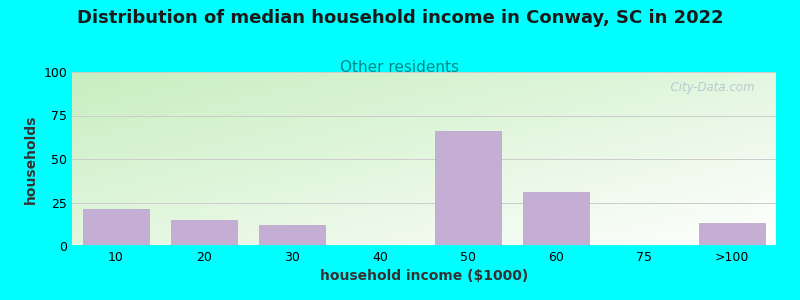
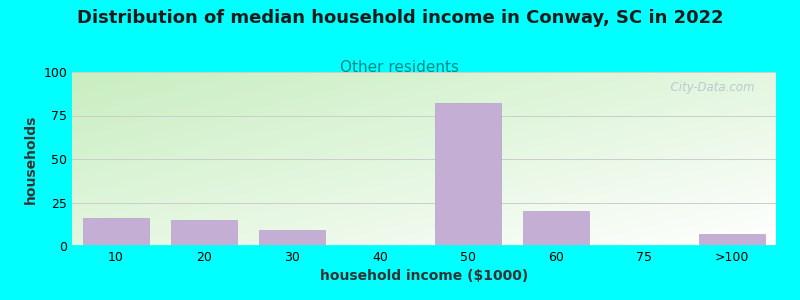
10: 21 -> 16
30: 12 -> 9
50: 66 -> 82
60: 31 -> 20
>100: 13 -> 7
